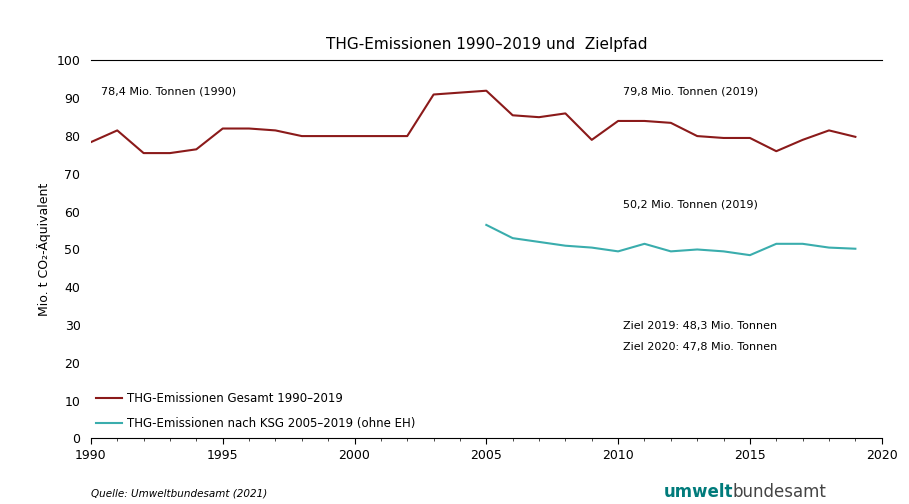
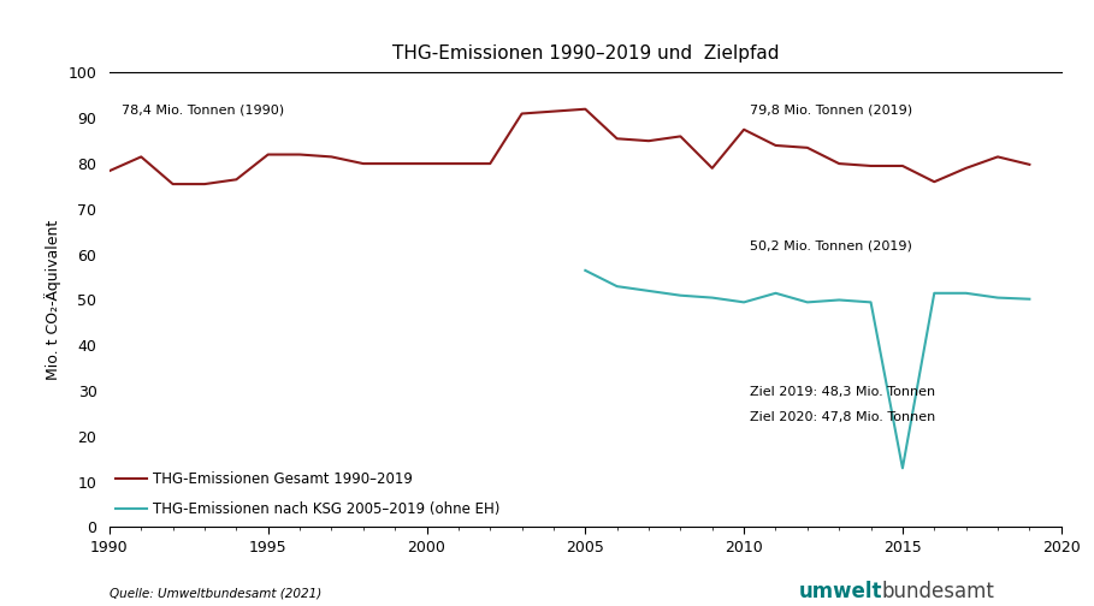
THG-Emissionen Gesamt 1990–2019/2010: 84.0 -> 87.5
THG-Emissionen nach KSG 2005–2019 (ohne EH)/2015: 48.5 -> 13.0
